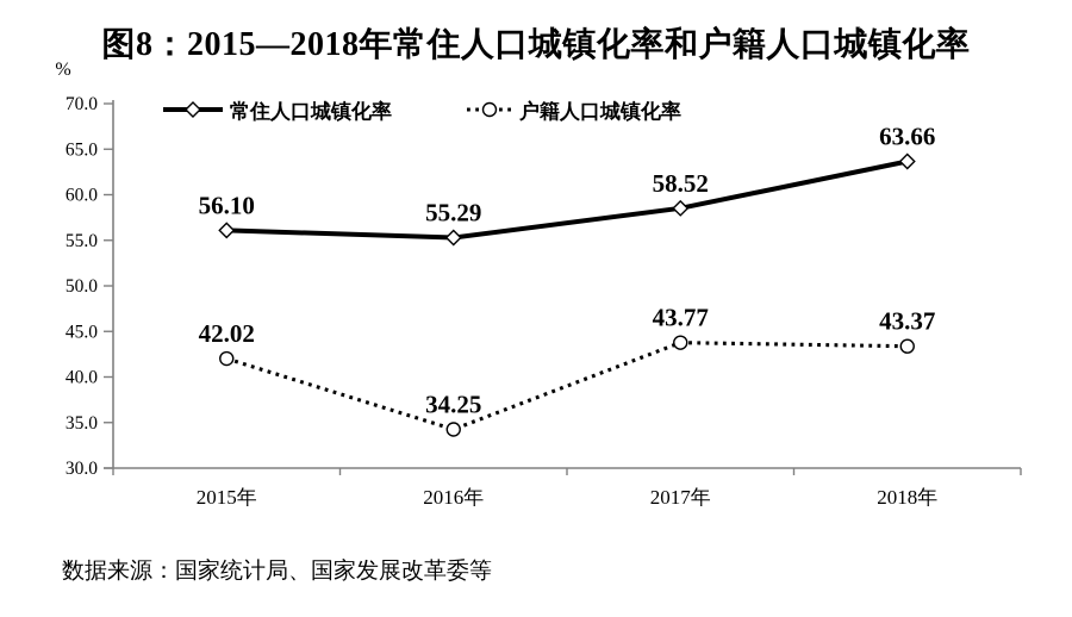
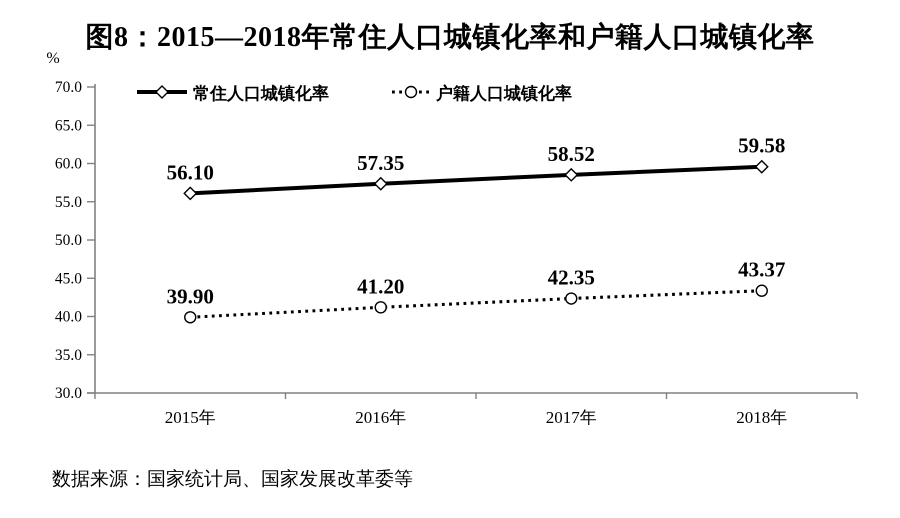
户籍人口城镇化率/2015年: 42.02 -> 39.90
常住人口城镇化率/2016年: 55.29 -> 57.35
户籍人口城镇化率/2016年: 34.25 -> 41.20
户籍人口城镇化率/2017年: 43.77 -> 42.35
常住人口城镇化率/2018年: 63.66 -> 59.58
